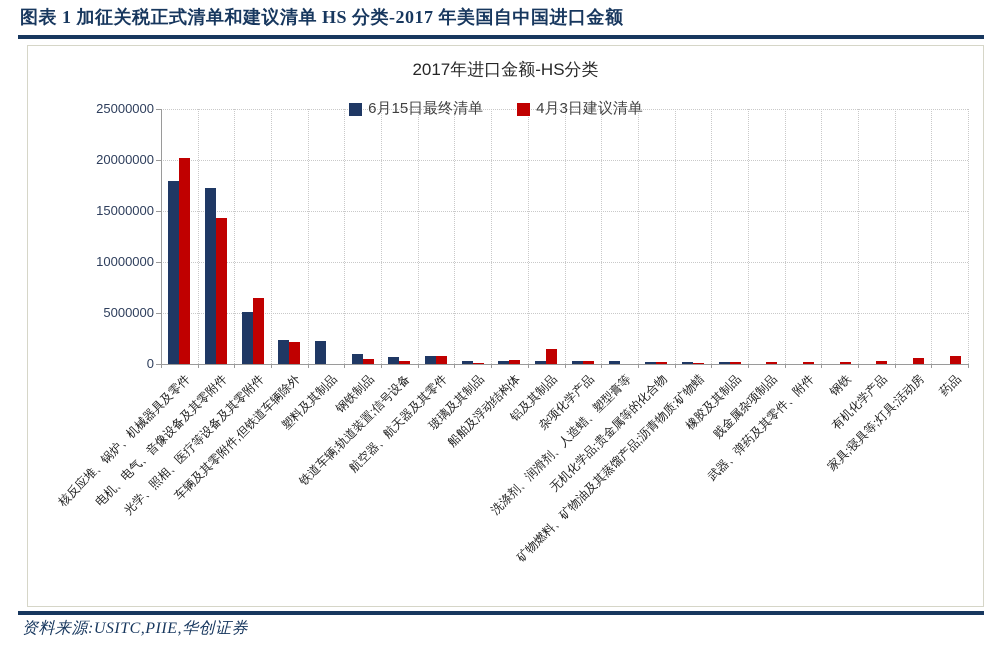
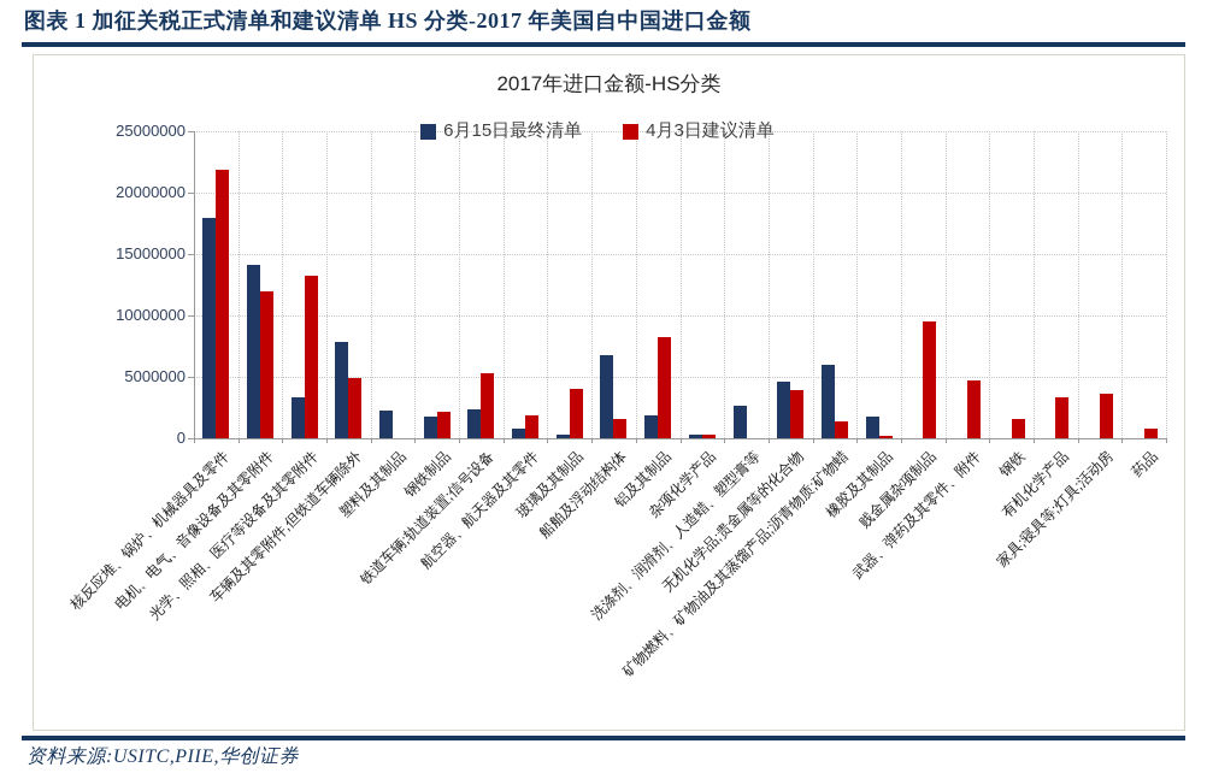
4月3日建议清单/核反应堆、锅炉、机械器具及零件: 20200000 -> 21900000
6月15日最终清单/电机、电气、音像设备及其零附件: 17300000 -> 14100000
4月3日建议清单/电机、电气、音像设备及其零附件: 14300000 -> 12000000
6月15日最终清单/光学、照相、医疗等设备及其零附件: 5100000 -> 3300000
4月3日建议清单/光学、照相、医疗等设备及其零附件: 6500000 -> 13200000
6月15日最终清单/车辆及其零附件,但铁道车辆除外: 2400000 -> 7800000
4月3日建议清单/车辆及其零附件,但铁道车辆除外: 2200000 -> 4900000
6月15日最终清单/钢铁制品: 1000000 -> 1800000
4月3日建议清单/钢铁制品: 500000 -> 2200000
6月15日最终清单/铁道车辆;轨道装置;信号设备: 700000 -> 2400000
4月3日建议清单/铁道车辆;轨道装置;信号设备: 200000 -> 5300000
4月3日建议清单/航空器、航天器及其零件: 800000 -> 1900000
4月3日建议清单/玻璃及其制品: 100000 -> 4000000
6月15日最终清单/船舶及浮动结构体: 300000 -> 6800000
4月3日建议清单/船舶及浮动结构体: 400000 -> 1600000
6月15日最终清单/铝及其制品: 200000 -> 1900000
4月3日建议清单/铝及其制品: 1400000 -> 8200000
6月15日最终清单/洗涤剂、润滑剂、人造蜡、塑型膏等: 200000 -> 2600000
6月15日最终清单/无机化学品;贵金属等的化合物: 200000 -> 4600000
4月3日建议清单/无机化学品;贵金属等的化合物: 200000 -> 3900000
6月15日最终清单/矿物燃料、矿物油及其蒸馏产品;沥青物质;矿物蜡: 200000 -> 6000000
4月3日建议清单/矿物燃料、矿物油及其蒸馏产品;沥青物质;矿物蜡: 100000 -> 1400000
6月15日最终清单/橡胶及其制品: 200000 -> 1800000
4月3日建议清单/贱金属杂项制品: 200000 -> 9500000
4月3日建议清单/武器、弹药及其零件、附件: 200000 -> 4700000
4月3日建议清单/钢铁: 200000 -> 1600000
4月3日建议清单/有机化学产品: 200000 -> 3300000
4月3日建议清单/家具;寝具等;灯具;活动房: 600000 -> 3600000
